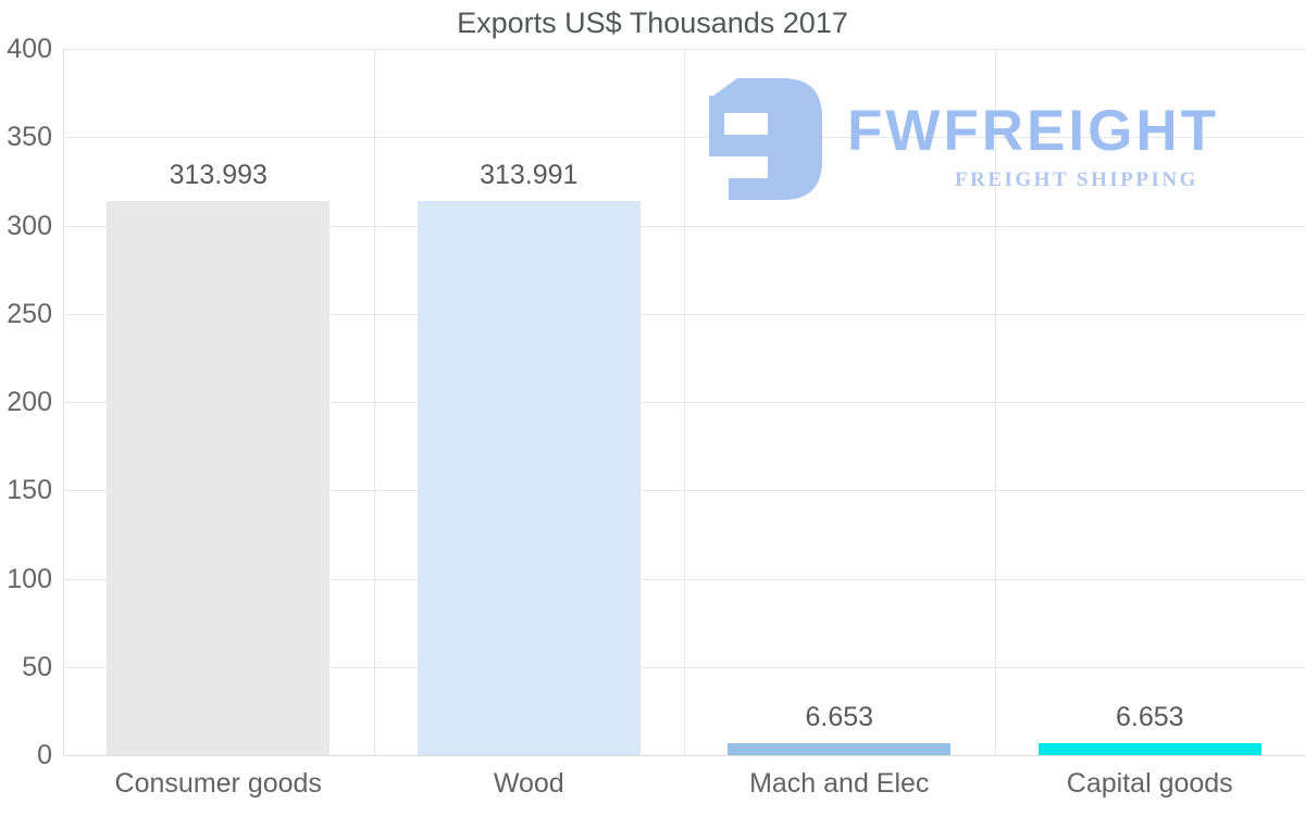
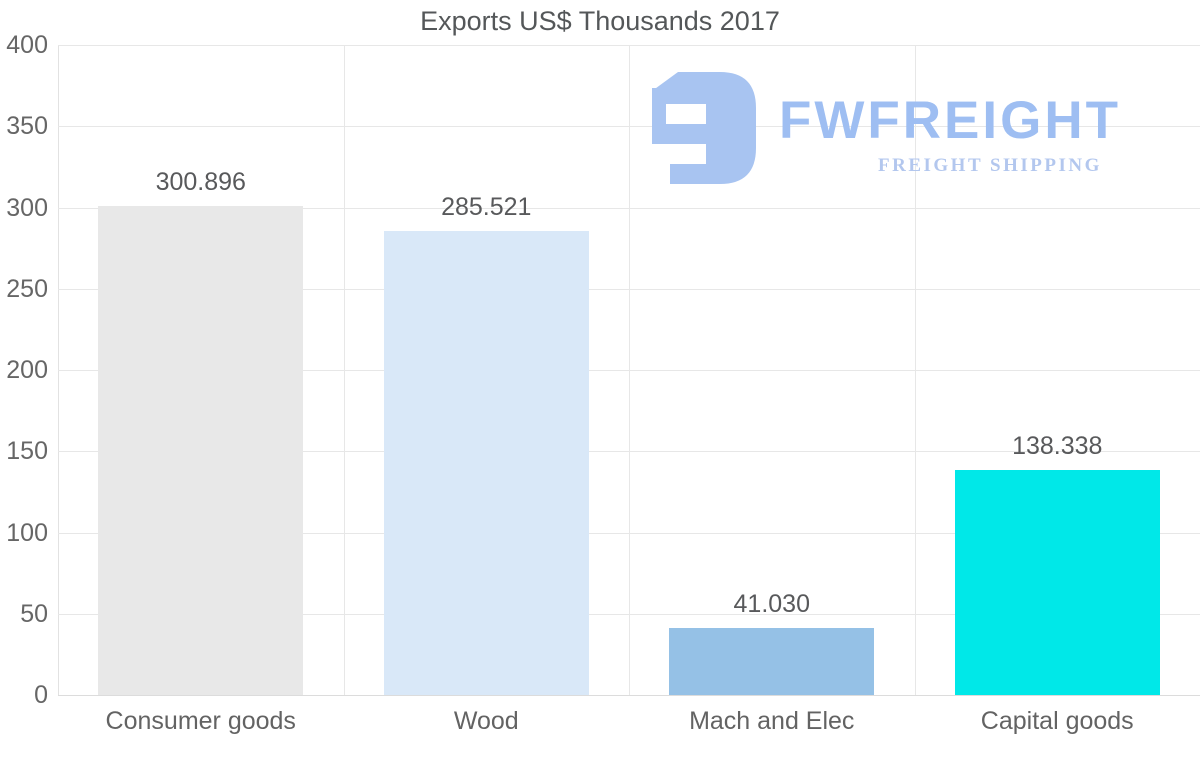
Consumer goods: 313.993 -> 300.896
Wood: 313.991 -> 285.521
Mach and Elec: 6.653 -> 41.030
Capital goods: 6.653 -> 138.338
